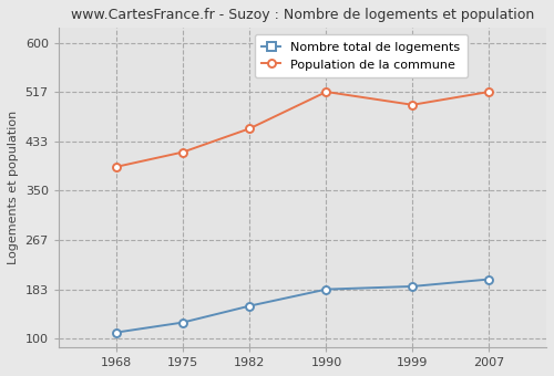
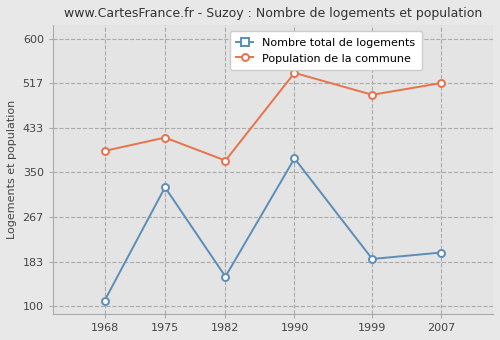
Nombre total de logements/1975: 127 -> 322
Population de la commune/1982: 455 -> 372
Nombre total de logements/1990: 183 -> 376
Population de la commune/1990: 517 -> 536
